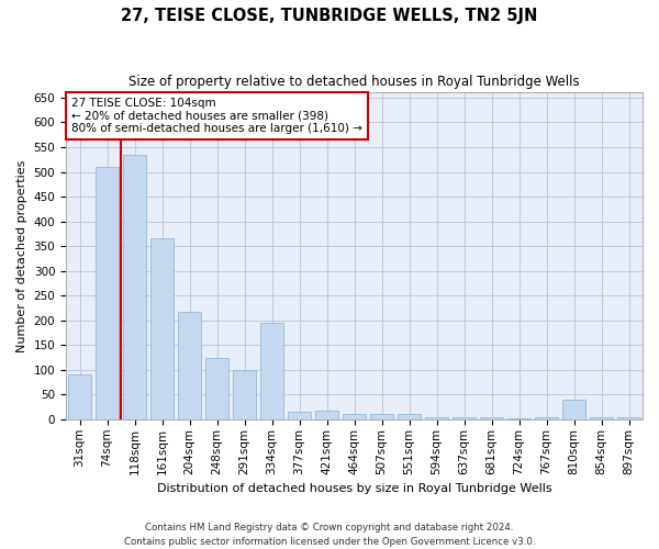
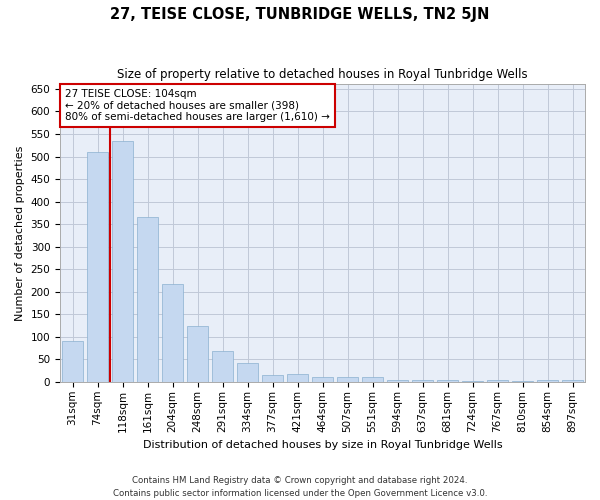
291sqm: 100 -> 68
334sqm: 195 -> 42
810sqm: 40 -> 3
